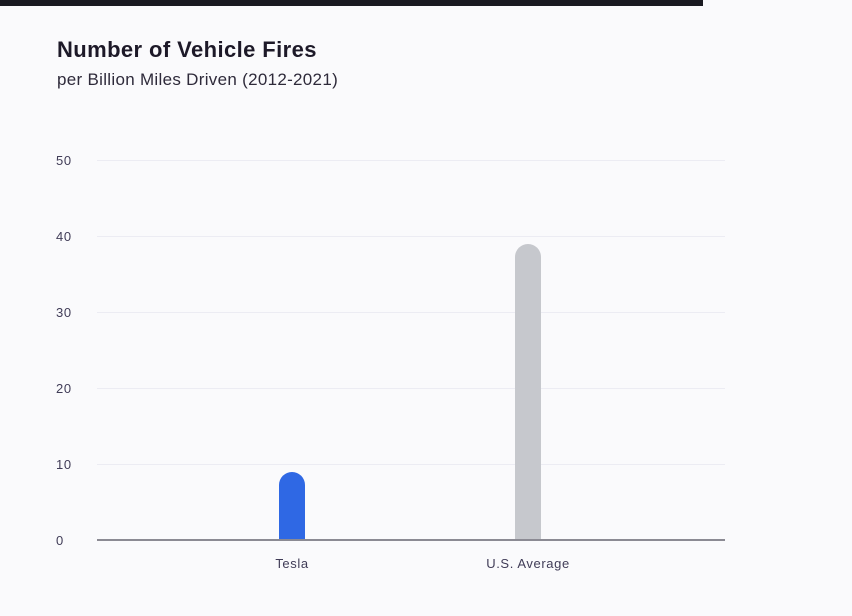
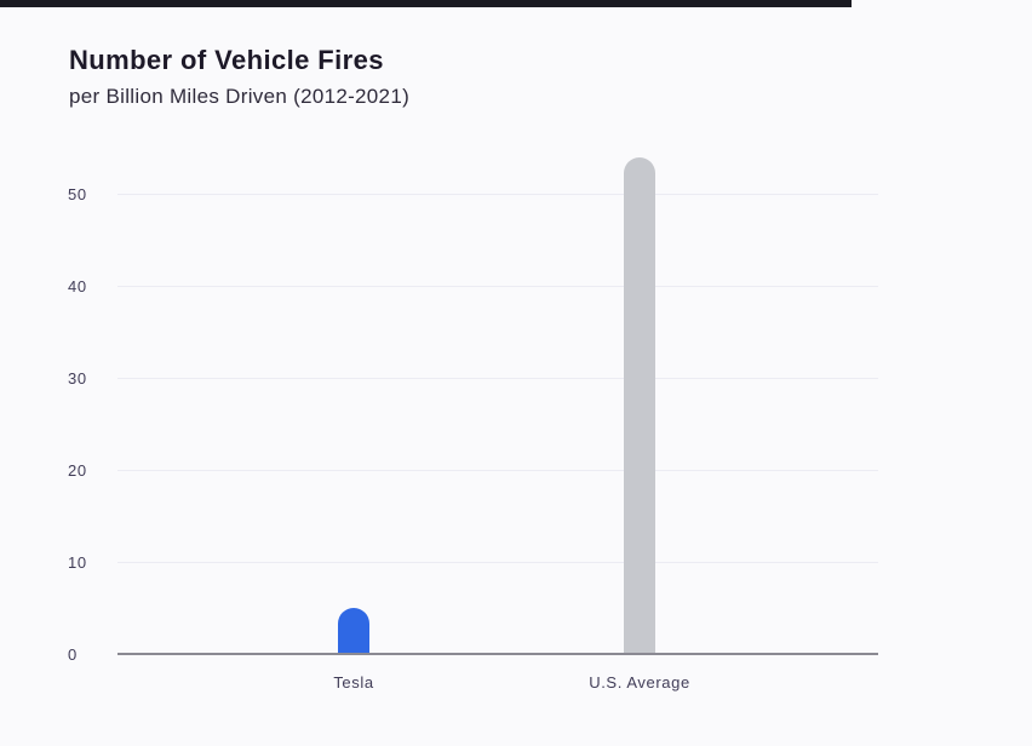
Tesla: 9 -> 5
U.S. Average: 39 -> 54
